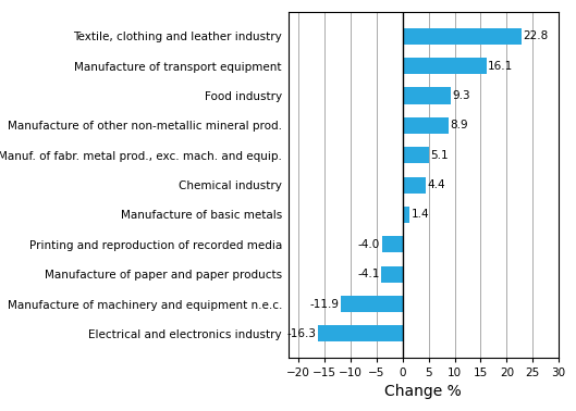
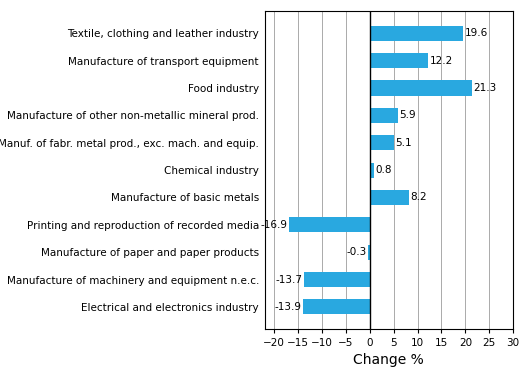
Textile, clothing and leather industry: 22.8 -> 19.6
Manufacture of transport equipment: 16.1 -> 12.2
Food industry: 9.3 -> 21.3
Manufacture of other non-metallic mineral prod.: 8.9 -> 5.9
Chemical industry: 4.4 -> 0.8
Manufacture of basic metals: 1.4 -> 8.2
Printing and reproduction of recorded media: -4.0 -> -16.9
Manufacture of paper and paper products: -4.1 -> -0.3
Manufacture of machinery and equipment n.e.c.: -11.9 -> -13.7
Electrical and electronics industry: -16.3 -> -13.9
